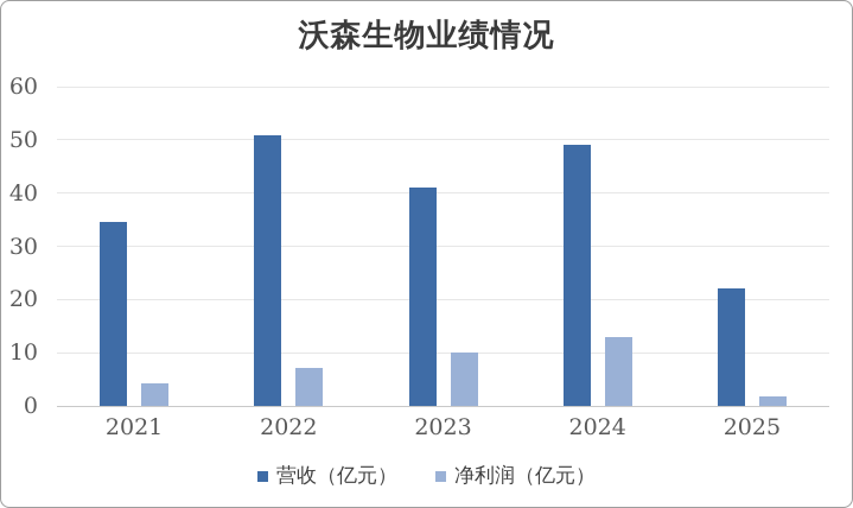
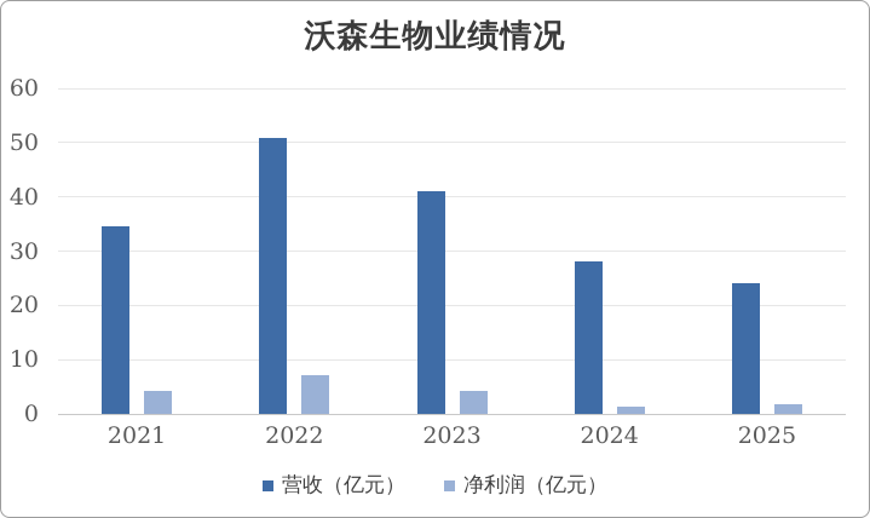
净利润（亿元）/2023: 10 -> 4
营收（亿元）/2024: 49 -> 28
净利润（亿元）/2024: 13 -> 1
营收（亿元）/2025: 22 -> 24
